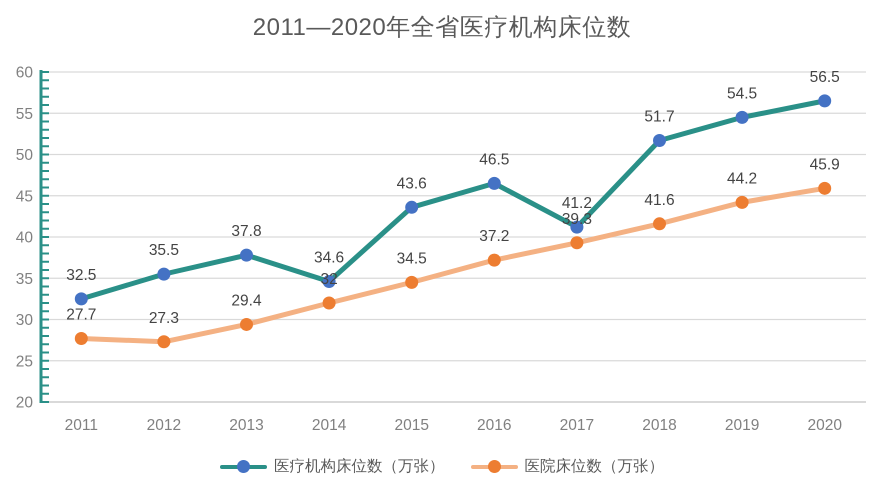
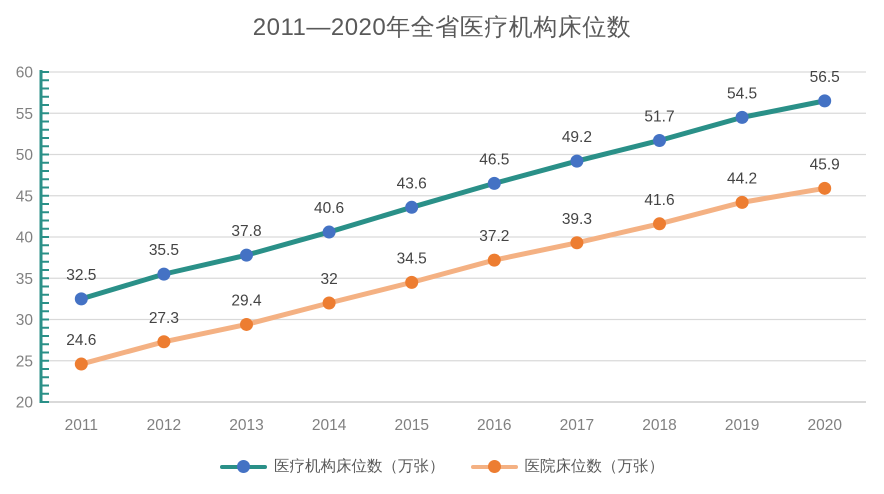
医院床位数（万张）/2011: 27.7 -> 24.6
医疗机构床位数（万张）/2014: 34.6 -> 40.6
医疗机构床位数（万张）/2017: 41.2 -> 49.2
